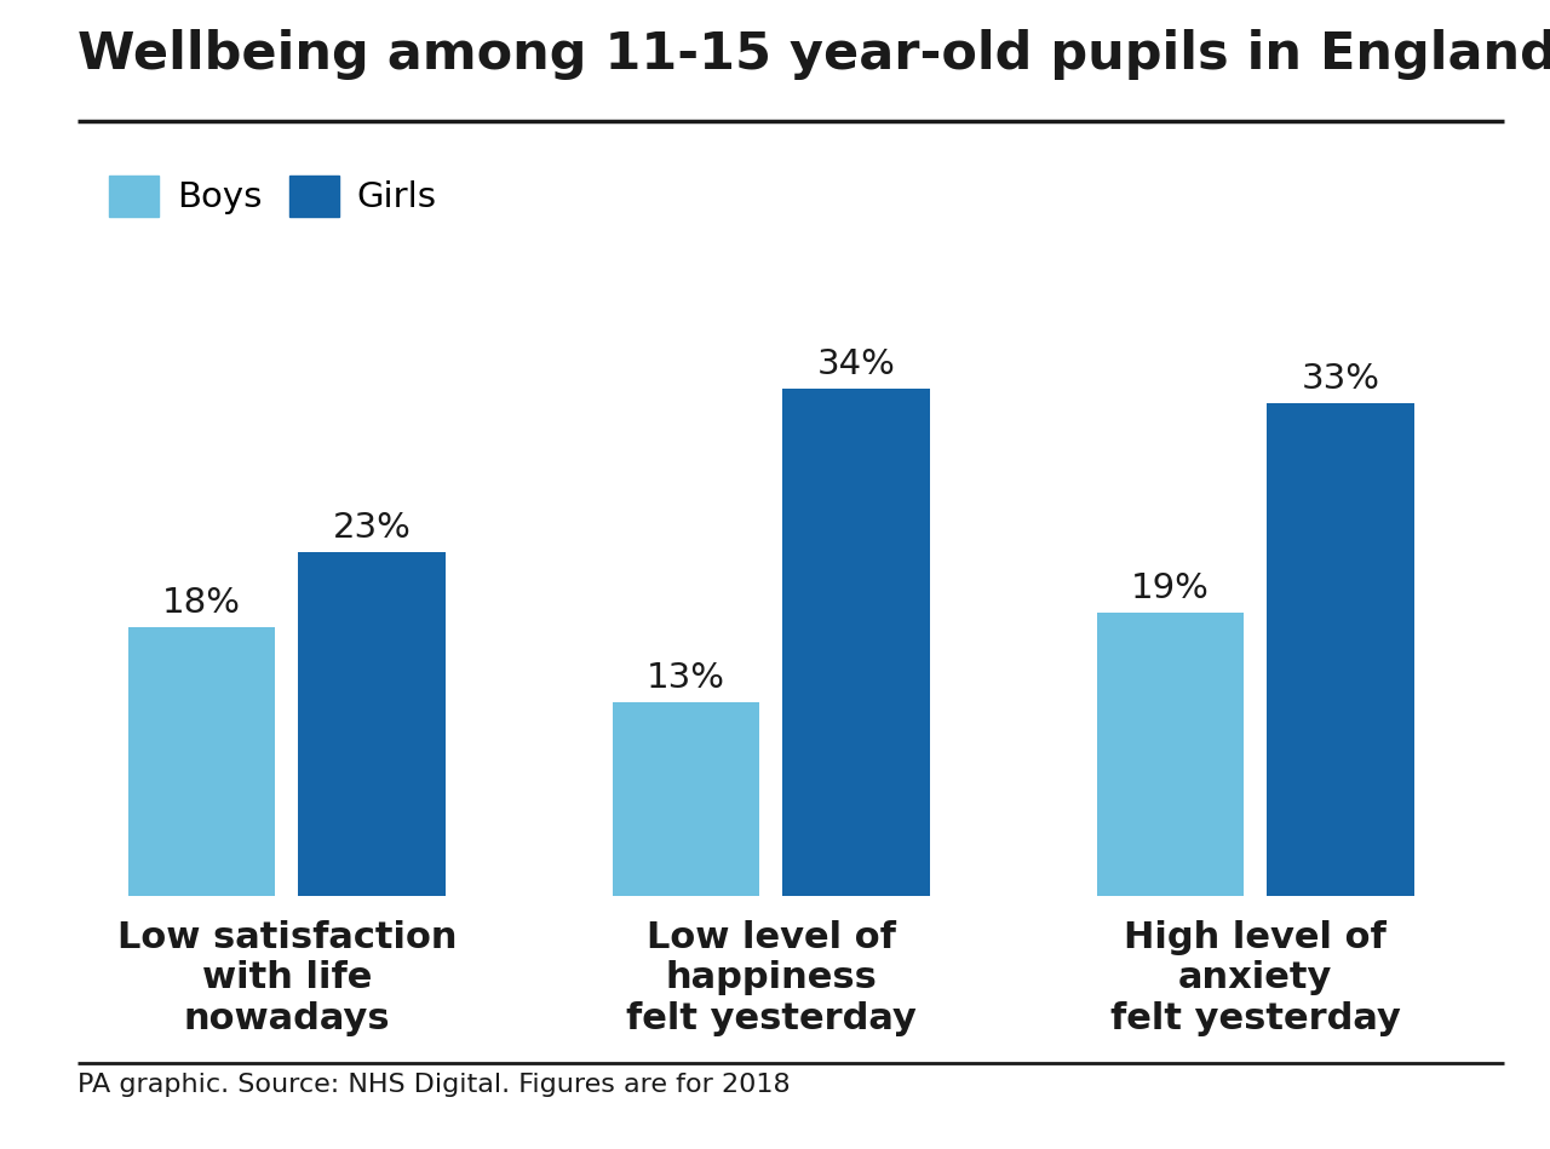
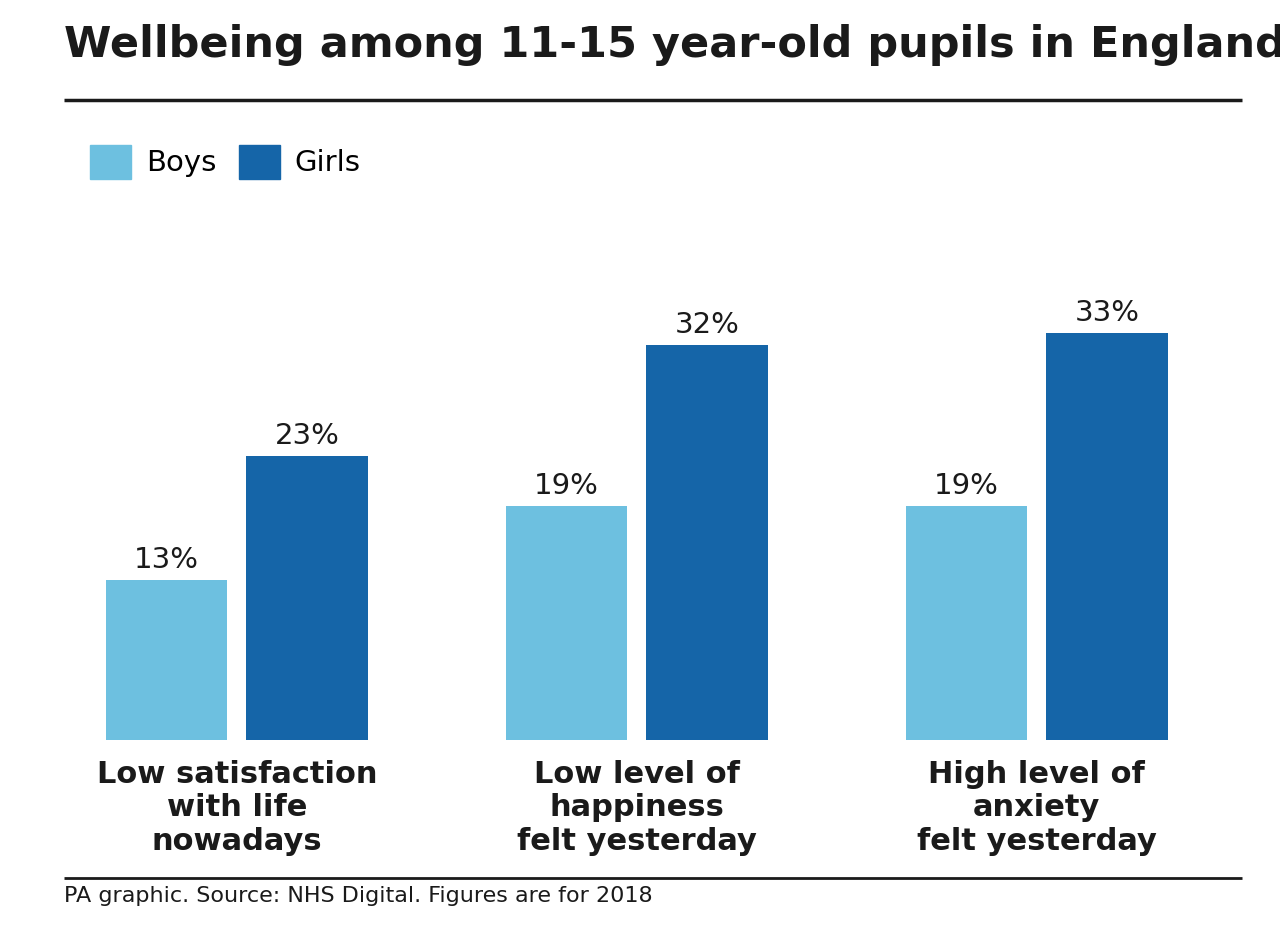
Boys/Low satisfaction with life nowadays: 18% -> 13%
Boys/Low level of happiness felt yesterday: 13% -> 19%
Girls/Low level of happiness felt yesterday: 34% -> 32%
